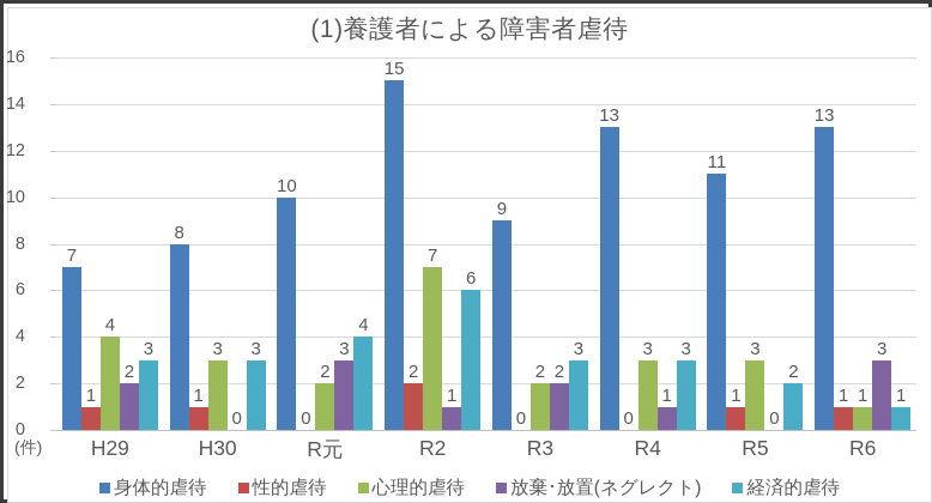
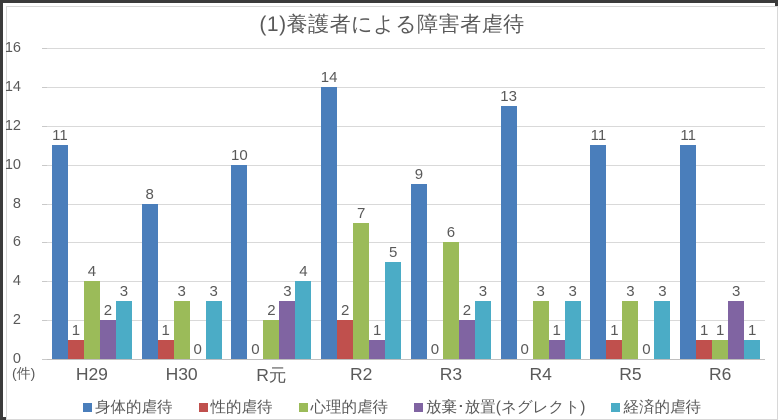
身体的虐待/H29: 7 -> 11
身体的虐待/R2: 15 -> 14
経済的虐待/R2: 6 -> 5
心理的虐待/R3: 2 -> 6
経済的虐待/R5: 2 -> 3
身体的虐待/R6: 13 -> 11
